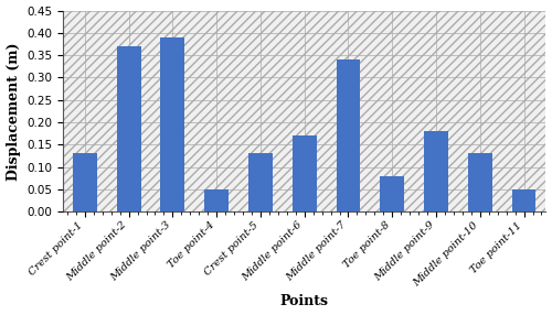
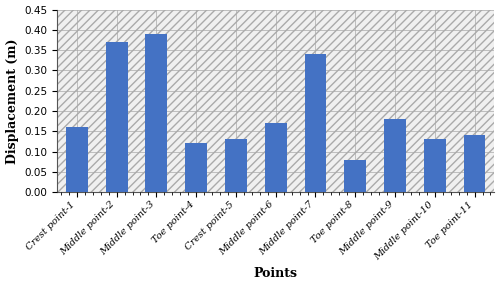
Crest point-1: 0.13 -> 0.16
Toe point-4: 0.05 -> 0.12
Toe point-11: 0.05 -> 0.14
